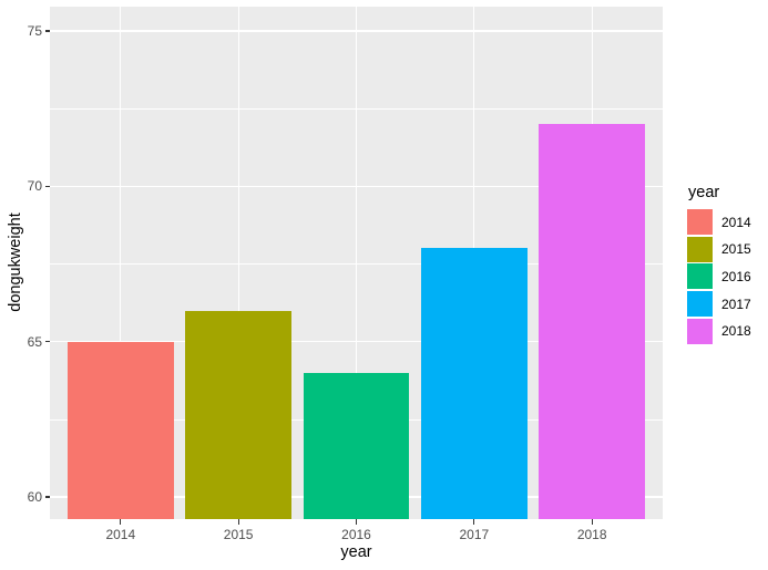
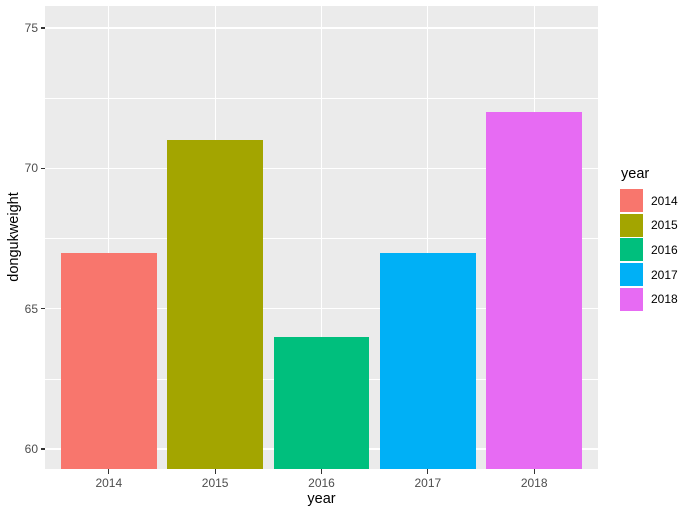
2014: 65 -> 67
2015: 66 -> 71
2017: 68 -> 67
